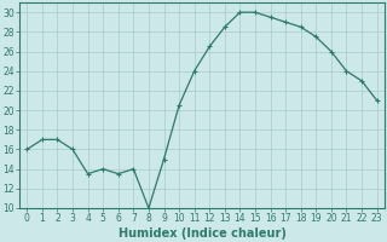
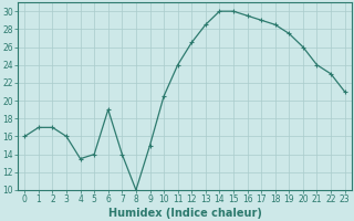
6: 13.5 -> 19.0
